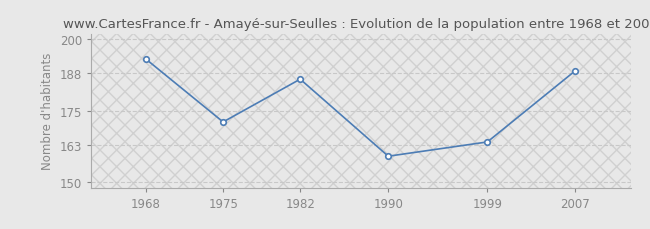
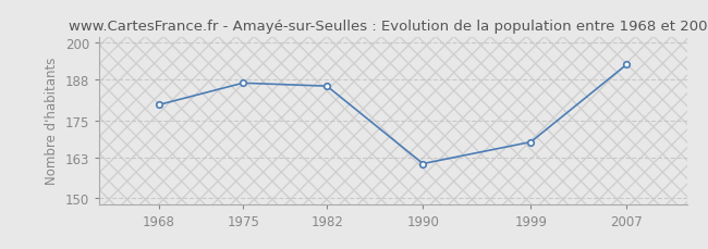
1968: 193 -> 180
1975: 171 -> 187
1990: 159 -> 161
1999: 164 -> 168
2007: 189 -> 193
